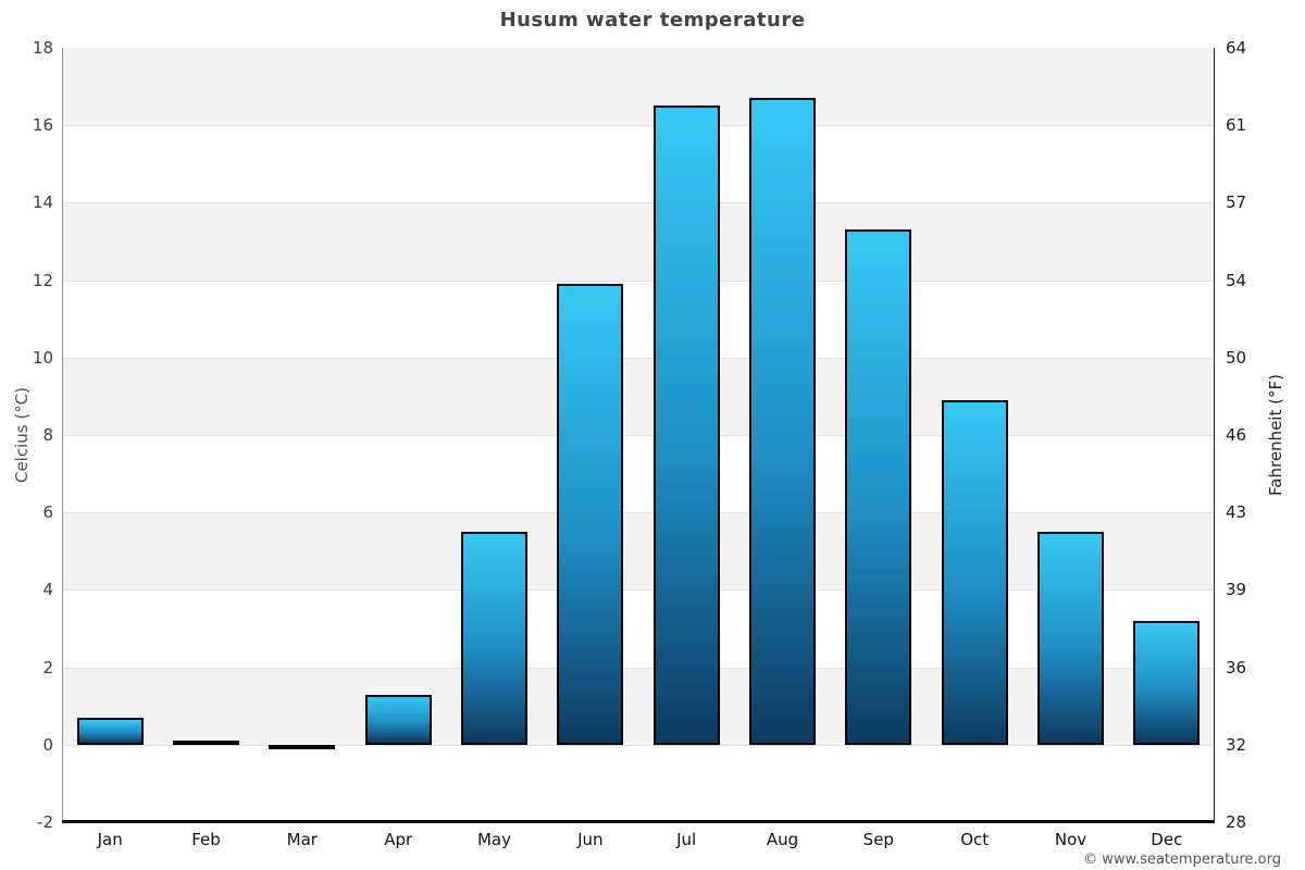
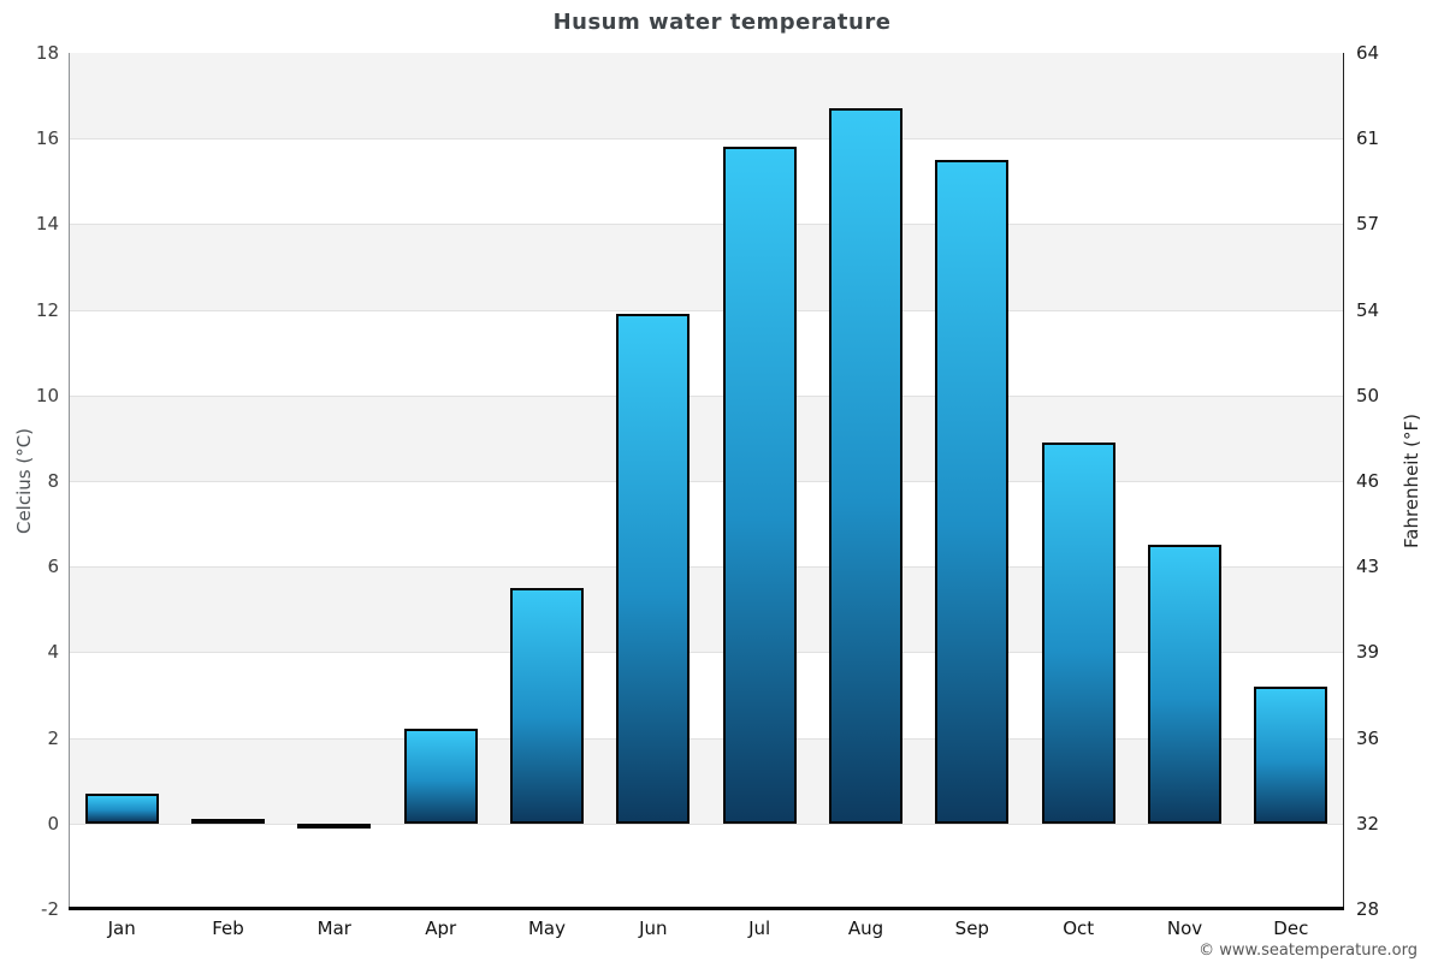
Apr: 1.3 -> 2.2
Jul: 16.5 -> 15.8
Sep: 13.3 -> 15.5
Nov: 5.5 -> 6.5
